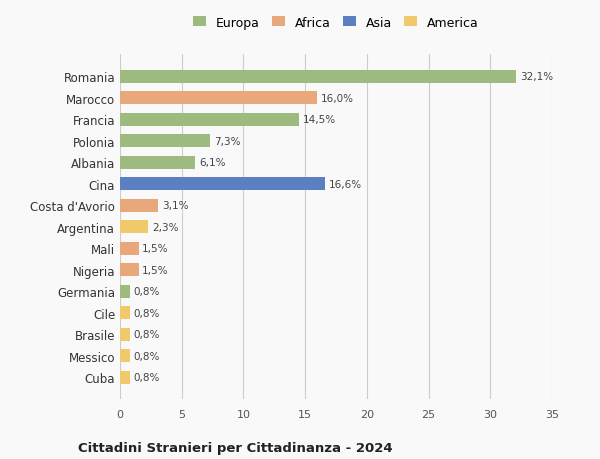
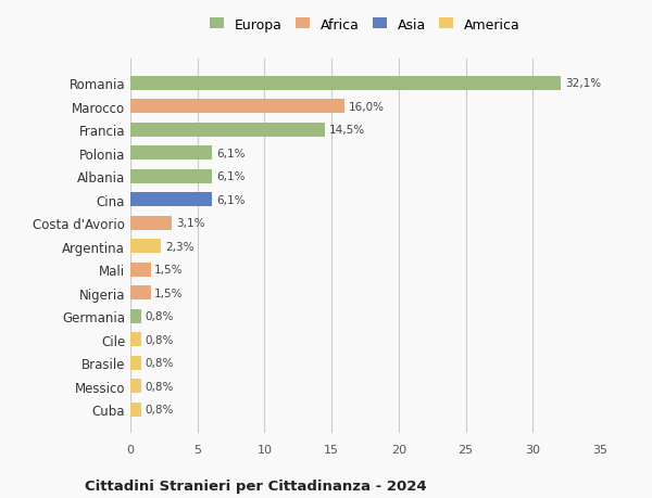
Polonia: 7,3% -> 6,1%
Cina: 16,6% -> 6,1%
